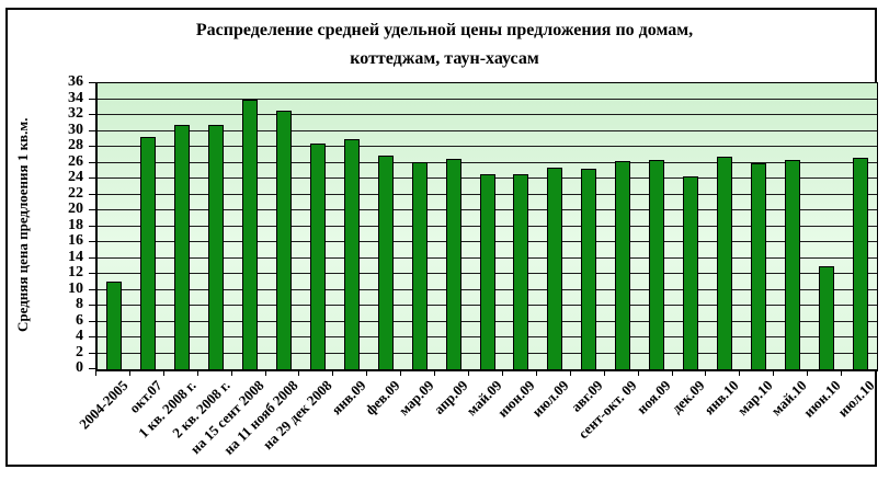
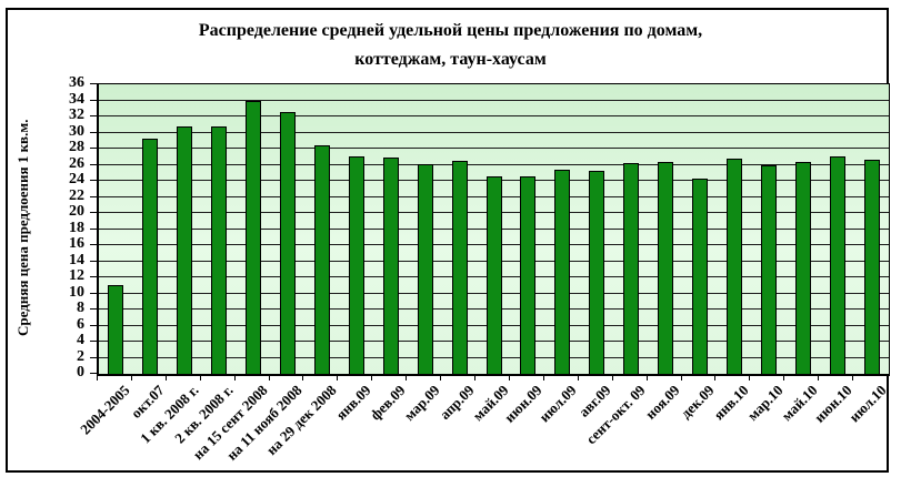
янв.09: 29 -> 27
июн.10: 13 -> 27
